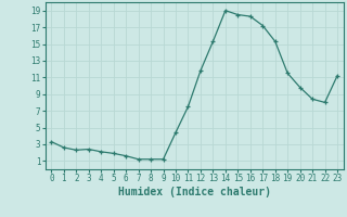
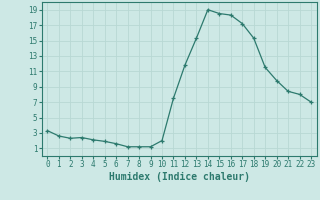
10: 4.4 -> 2.0
23: 11.2 -> 7.0
